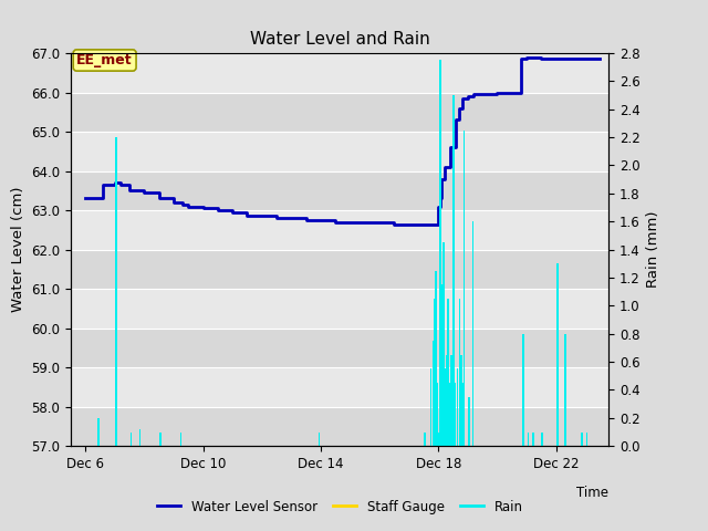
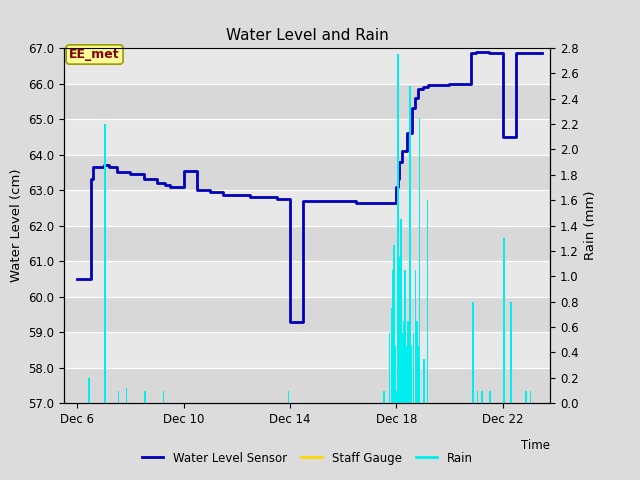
Water Level Sensor/Dec 6: 63.30 -> 60.50
Water Level Sensor/Dec 10: 63.05 -> 63.55
Water Level Sensor/Dec 14: 62.75 -> 59.30
Water Level Sensor/Dec 22: 66.85 -> 64.50
